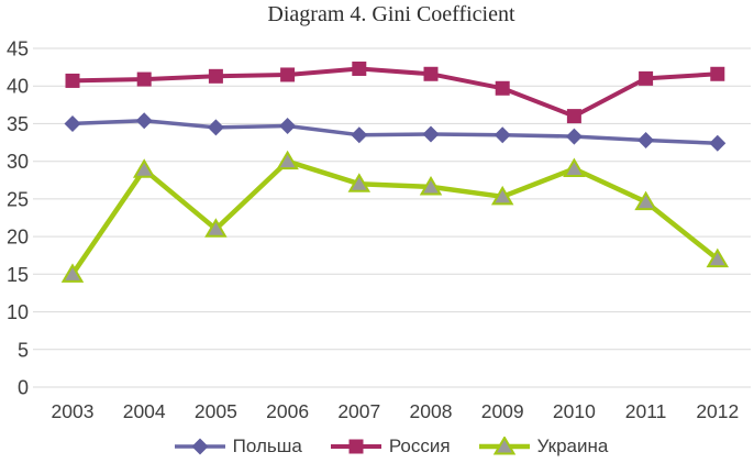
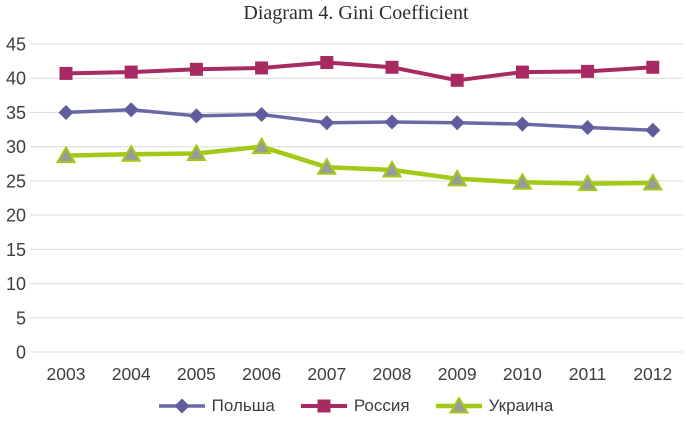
Украина/2003: 15 -> 29
Украина/2005: 21 -> 29
Россия/2010: 36 -> 41
Украина/2010: 29 -> 25
Украина/2012: 17 -> 25
